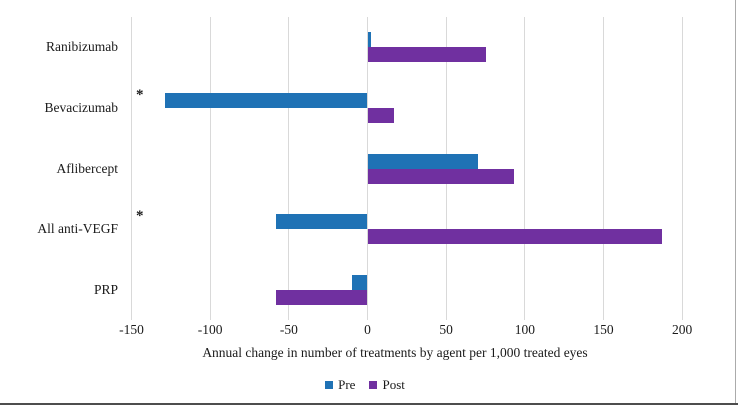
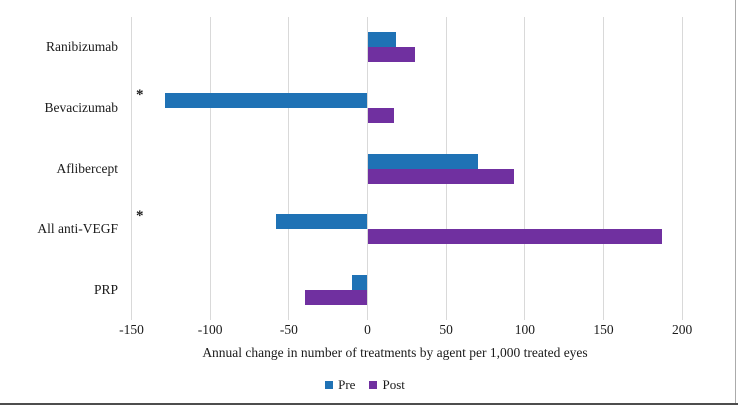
Pre/Ranibizumab: 2 -> 18
Post/Ranibizumab: 75 -> 30
Post/PRP: -58 -> -40
